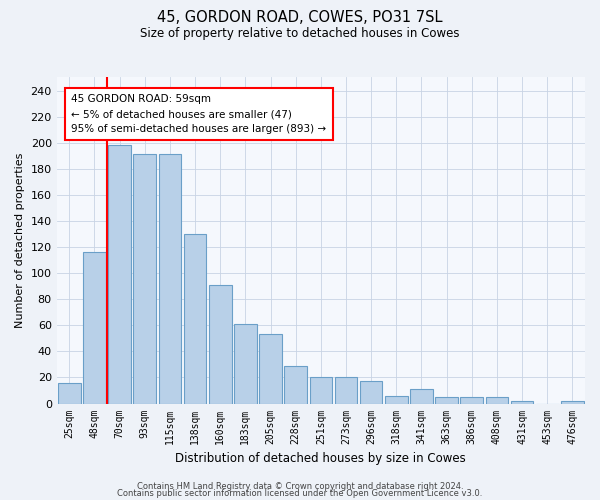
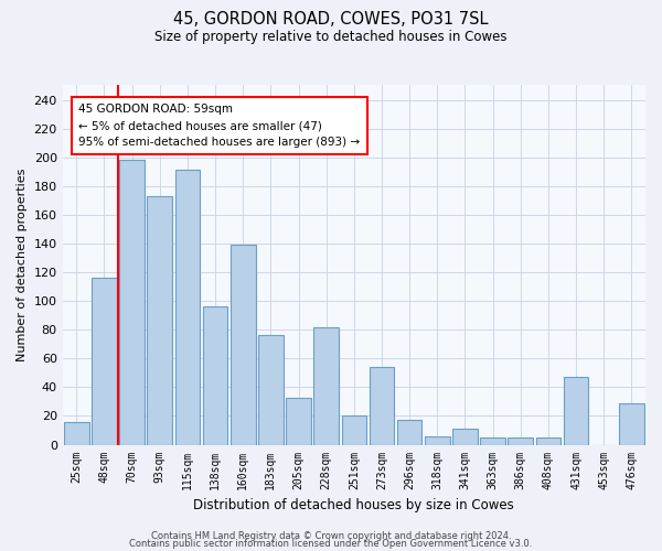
93sqm: 191 -> 173
138sqm: 130 -> 96
160sqm: 91 -> 139
183sqm: 61 -> 76
205sqm: 53 -> 33
228sqm: 29 -> 82
273sqm: 20 -> 54
431sqm: 2 -> 47
476sqm: 2 -> 29
